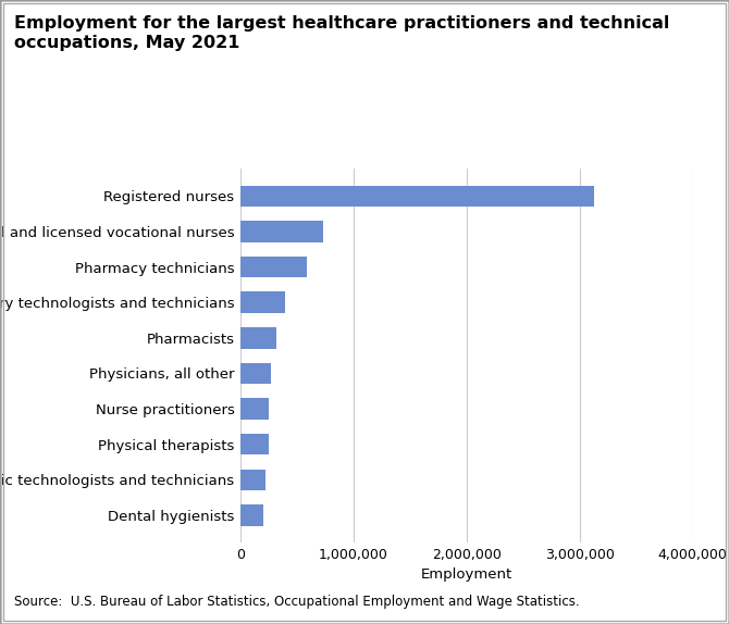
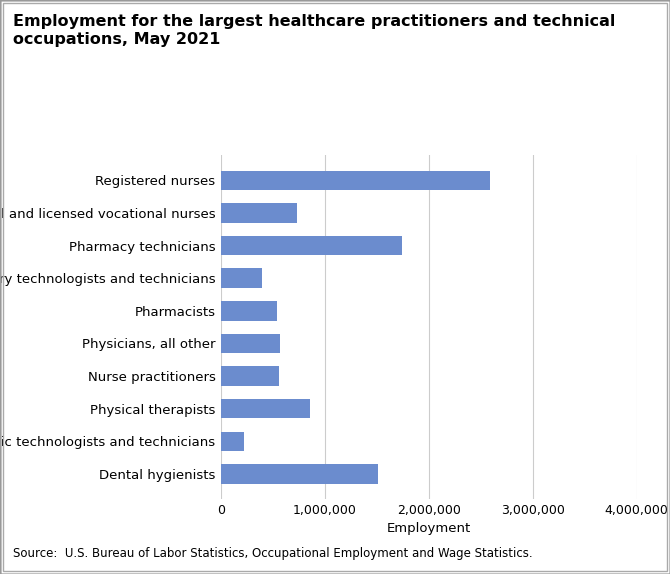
Registered nurses: 3,130,000 -> 2,590,000
Pharmacy technicians: 590,000 -> 1,740,000
Pharmacists: 320,000 -> 540,000
Physicians, all other: 270,000 -> 570,000
Nurse practitioners: 250,000 -> 560,000
Physical therapists: 250,000 -> 860,000
Dental hygienists: 200,000 -> 1,510,000
